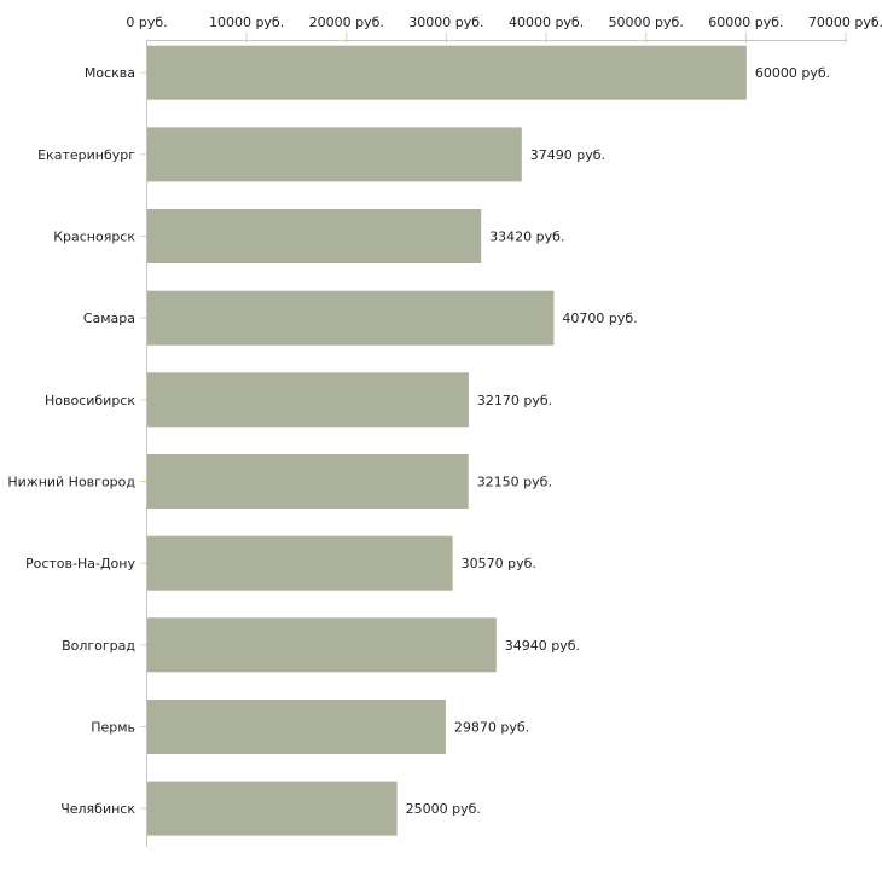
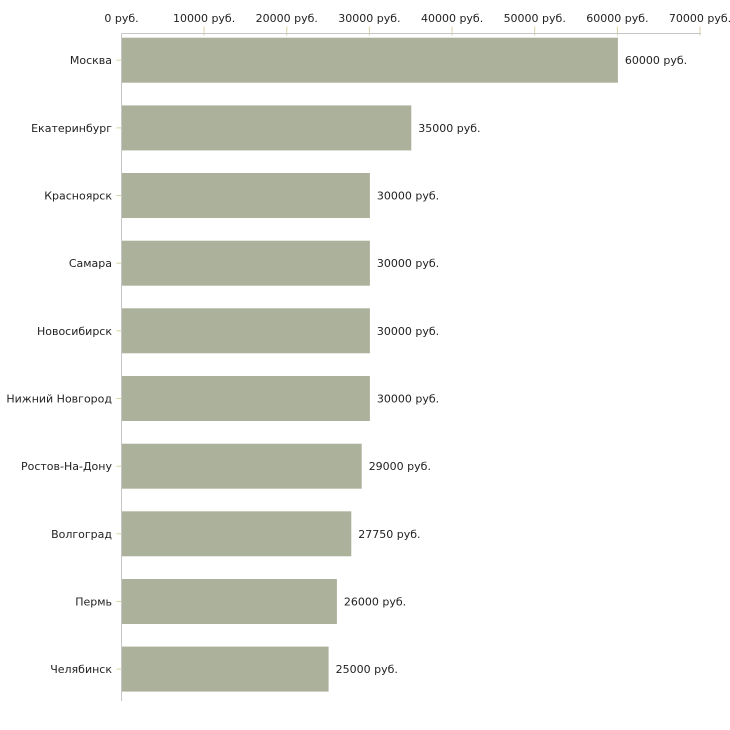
Екатеринбург: 37490 -> 35000
Красноярск: 33420 -> 30000
Самара: 40700 -> 30000
Новосибирск: 32170 -> 30000
Нижний Новгород: 32150 -> 30000
Ростов-На-Дону: 30570 -> 29000
Волгоград: 34940 -> 27750
Пермь: 29870 -> 26000
